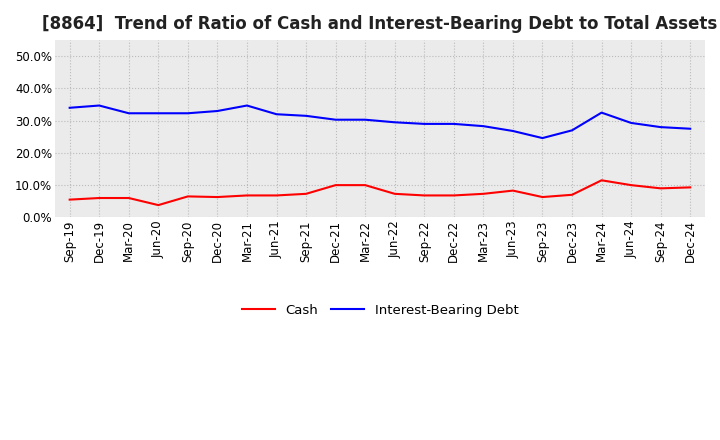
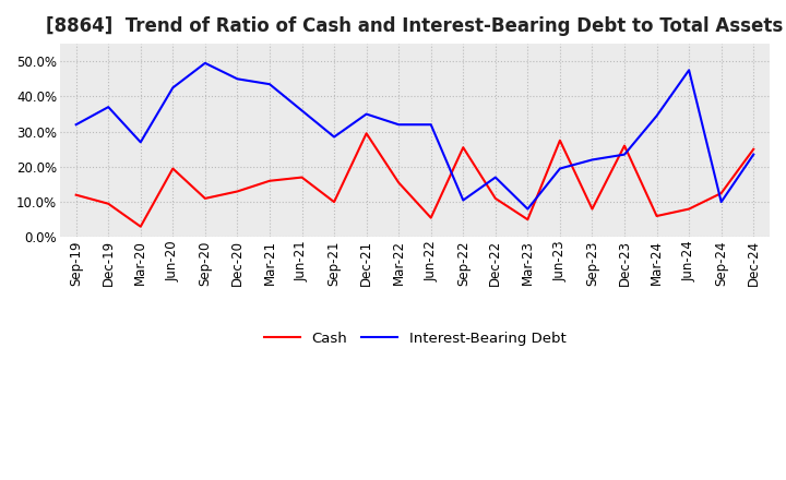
Cash/Sep-19: 5.5% -> 12.0%
Interest-Bearing Debt/Sep-19: 34.0% -> 32.0%
Cash/Dec-19: 6.0% -> 9.5%
Interest-Bearing Debt/Dec-19: 34.7% -> 37.0%
Cash/Mar-20: 6.0% -> 3.0%
Interest-Bearing Debt/Mar-20: 32.3% -> 27.0%
Cash/Jun-20: 3.8% -> 19.5%
Interest-Bearing Debt/Jun-20: 32.3% -> 42.5%
Cash/Sep-20: 6.5% -> 11.0%
Interest-Bearing Debt/Sep-20: 32.3% -> 49.5%
Cash/Dec-20: 6.3% -> 13.0%
Interest-Bearing Debt/Dec-20: 33.0% -> 45.0%
Cash/Mar-21: 6.8% -> 16.0%
Interest-Bearing Debt/Mar-21: 34.7% -> 43.5%
Cash/Jun-21: 6.8% -> 17.0%
Interest-Bearing Debt/Jun-21: 32.0% -> 36.0%
Cash/Sep-21: 7.3% -> 10.0%
Interest-Bearing Debt/Sep-21: 31.5% -> 28.5%
Cash/Dec-21: 10.0% -> 29.5%
Interest-Bearing Debt/Dec-21: 30.3% -> 35.0%
Cash/Mar-22: 10.0% -> 15.5%
Interest-Bearing Debt/Mar-22: 30.3% -> 32.0%
Cash/Jun-22: 7.3% -> 5.5%
Interest-Bearing Debt/Jun-22: 29.5% -> 32.0%
Cash/Sep-22: 6.8% -> 25.5%
Interest-Bearing Debt/Sep-22: 29.0% -> 10.5%
Cash/Dec-22: 6.8% -> 11.0%
Interest-Bearing Debt/Dec-22: 29.0% -> 17.0%
Cash/Mar-23: 7.3% -> 5.0%
Interest-Bearing Debt/Mar-23: 28.3% -> 8.0%
Cash/Jun-23: 8.3% -> 27.5%
Interest-Bearing Debt/Jun-23: 26.8% -> 19.5%
Cash/Sep-23: 6.3% -> 8.0%
Interest-Bearing Debt/Sep-23: 24.6% -> 22.0%
Cash/Dec-23: 7.0% -> 26.0%
Interest-Bearing Debt/Dec-23: 27.0% -> 23.5%
Cash/Mar-24: 11.5% -> 6.0%
Interest-Bearing Debt/Mar-24: 32.5% -> 34.5%
Cash/Jun-24: 10.0% -> 8.0%
Interest-Bearing Debt/Jun-24: 29.3% -> 47.5%
Cash/Sep-24: 9.0% -> 12.5%
Interest-Bearing Debt/Sep-24: 28.0% -> 10.0%
Cash/Dec-24: 9.3% -> 25.0%
Interest-Bearing Debt/Dec-24: 27.5% -> 23.5%
